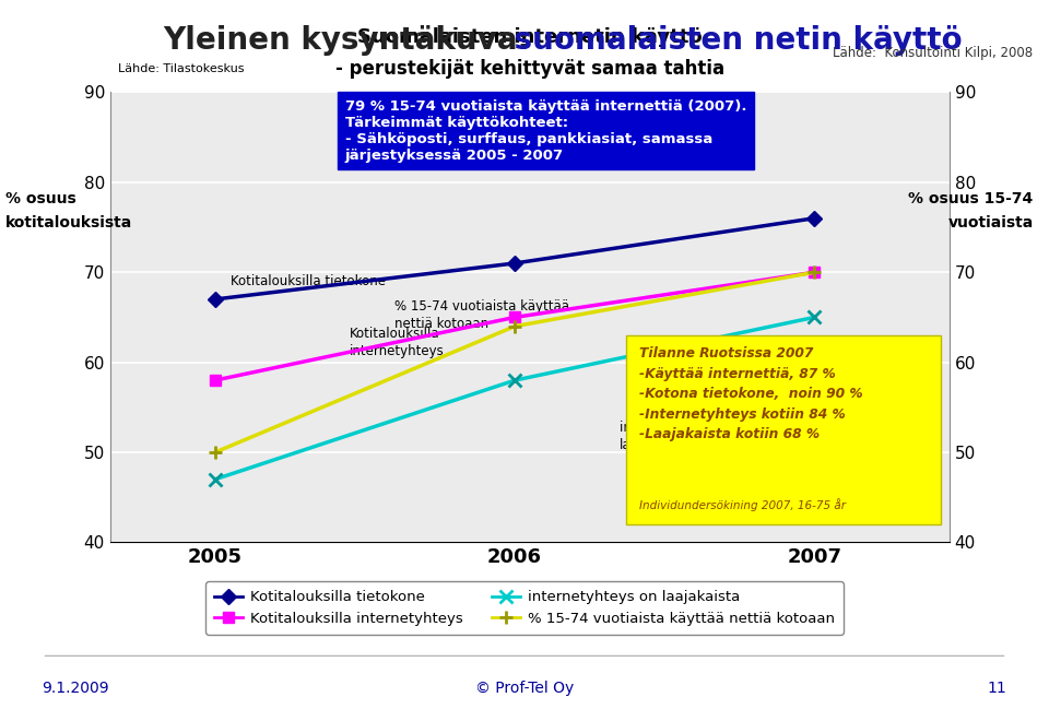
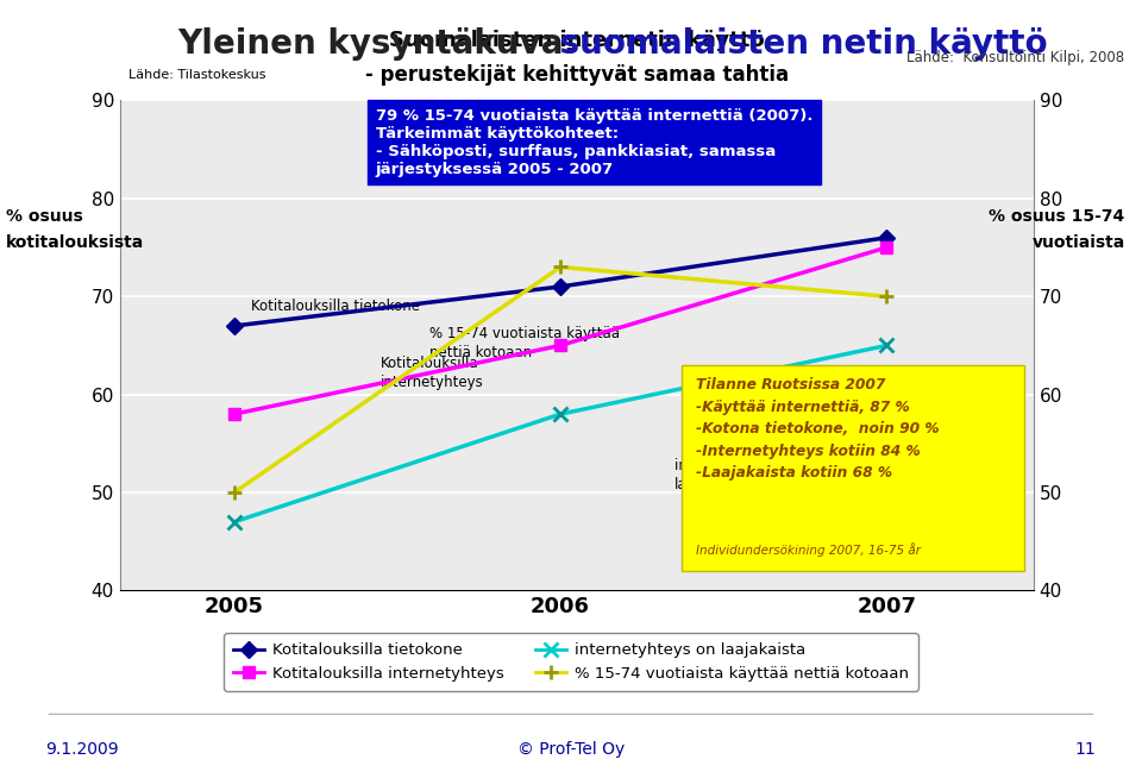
% 15-74 vuotiaista käyttää nettiä kotoaan/2006: 64 -> 73
Kotitalouksilla internetyhteys/2007: 70 -> 75
